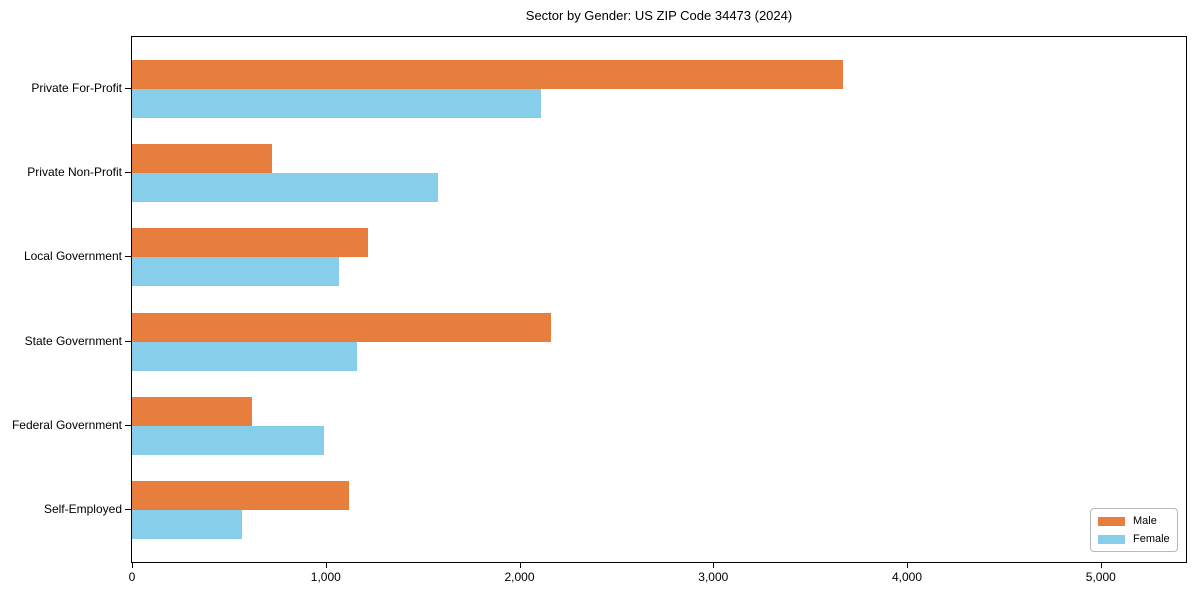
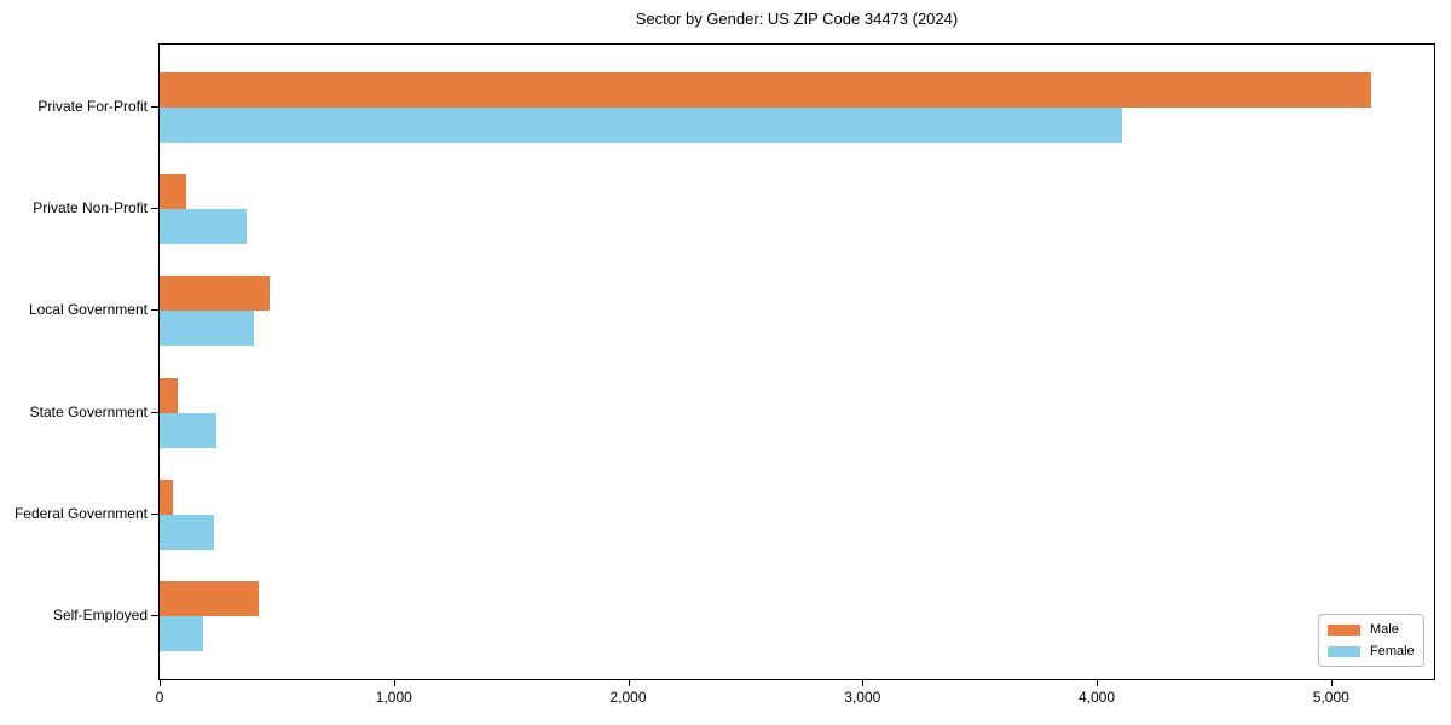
Male/Private For-Profit: 3670 -> 5170
Female/Private For-Profit: 2110 -> 4110
Male/Private Non-Profit: 720 -> 110
Female/Private Non-Profit: 1580 -> 370
Male/Local Government: 1220 -> 470
Female/Local Government: 1070 -> 400
Male/State Government: 2160 -> 80
Female/State Government: 1160 -> 240
Male/Federal Government: 620 -> 60
Female/Federal Government: 990 -> 230
Male/Self-Employed: 1120 -> 420
Female/Self-Employed: 570 -> 190
